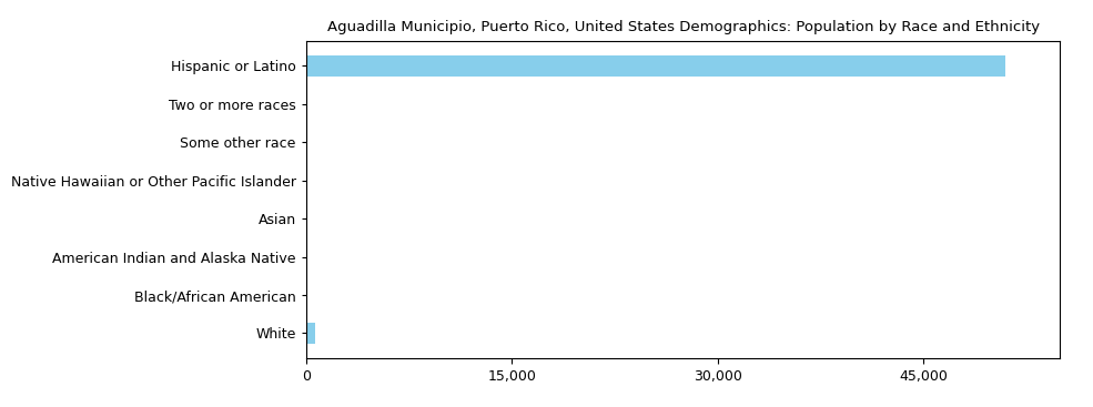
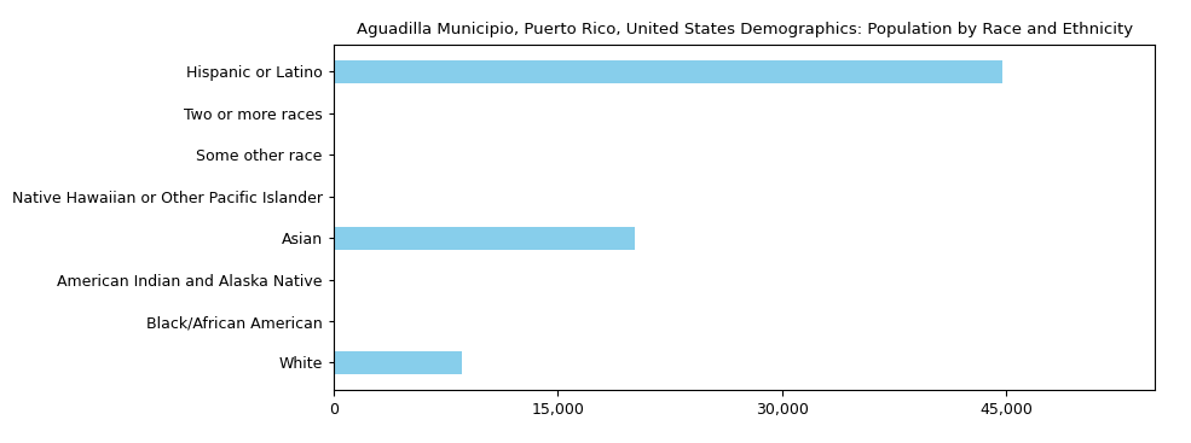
Hispanic or Latino: 51,000 -> 44,800
Asian: 0 -> 20,200
White: 700 -> 8,600
